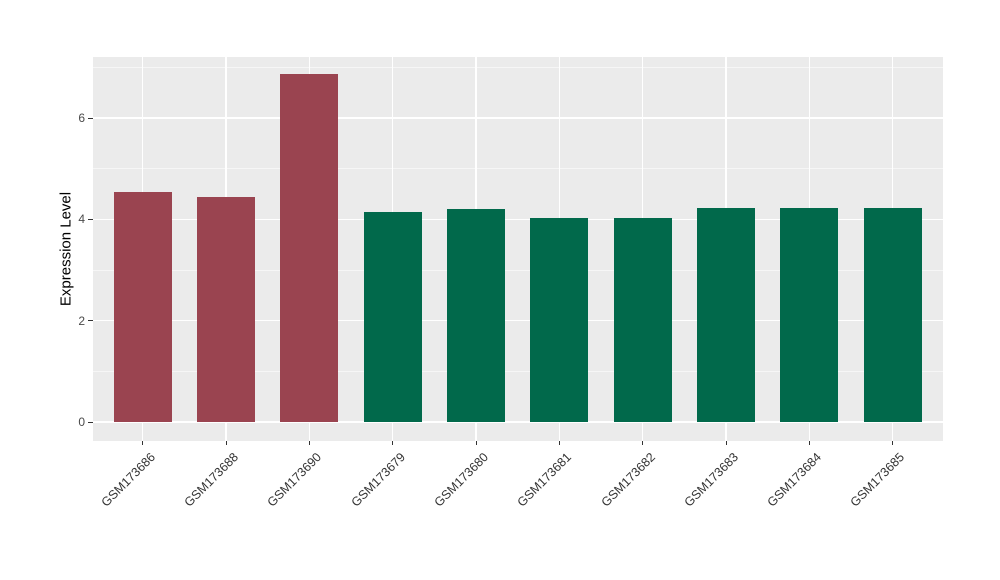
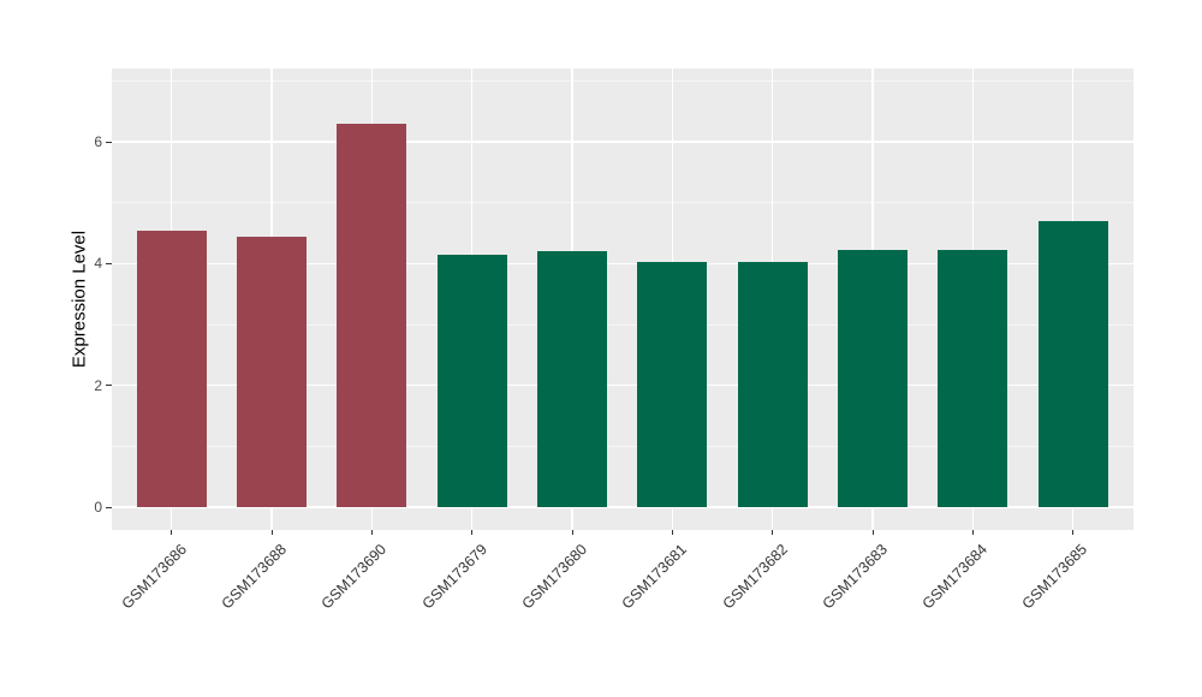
GSM173690: 6.9 -> 6.3
GSM173685: 4.2 -> 4.7
